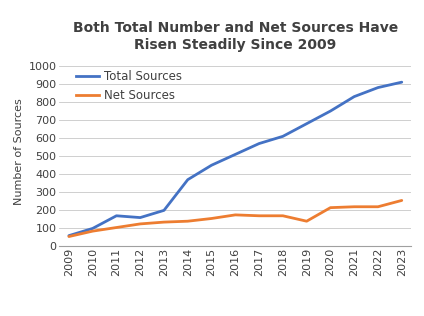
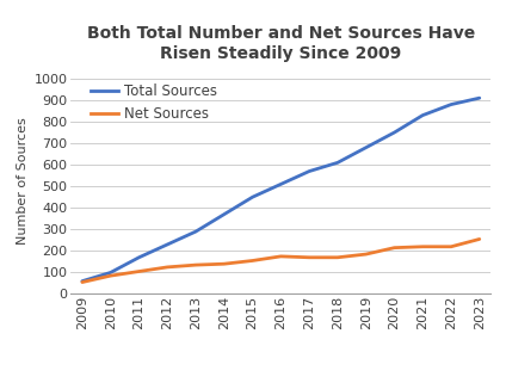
Total Sources/2012: 160 -> 230
Total Sources/2013: 200 -> 290
Net Sources/2019: 140 -> 180
